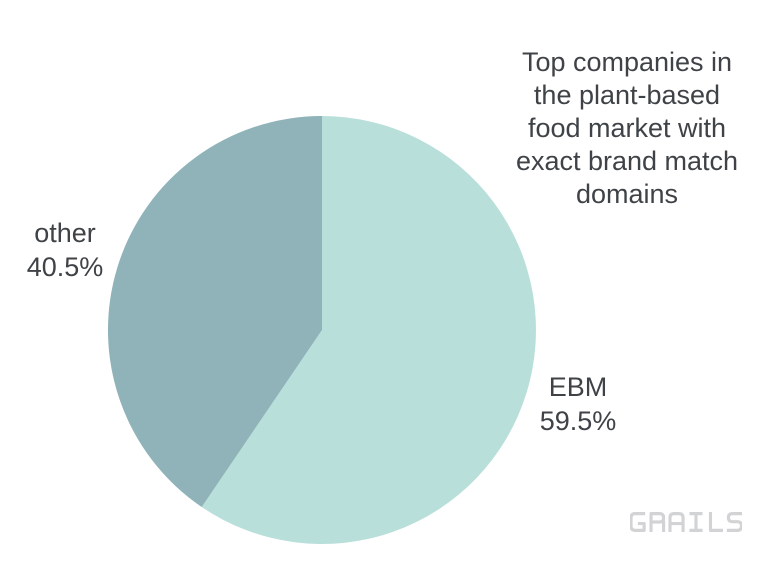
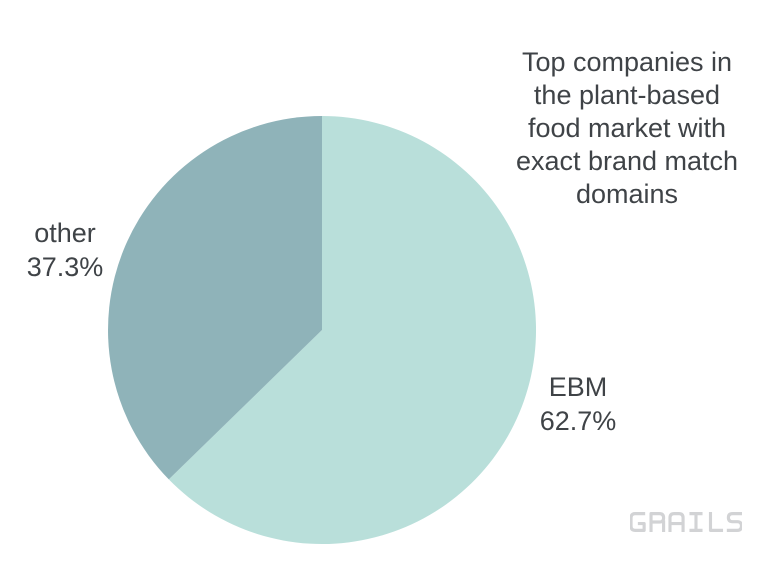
EBM: 59.5% -> 62.7%
other: 40.5% -> 37.3%
